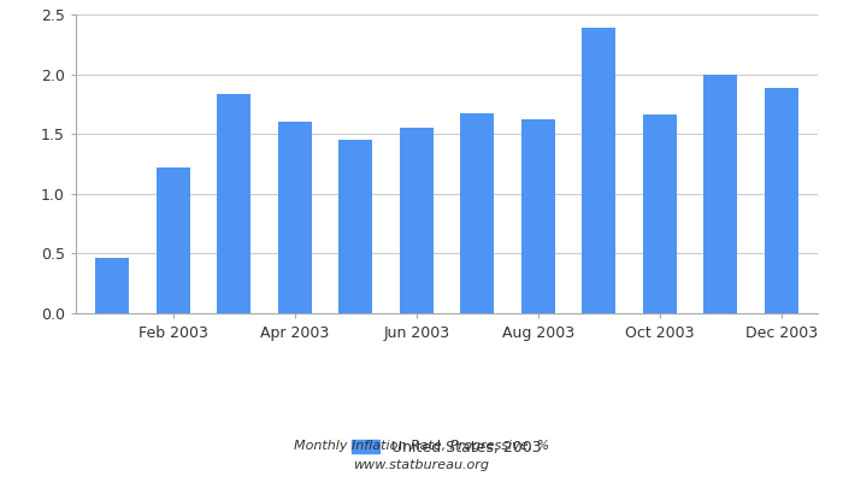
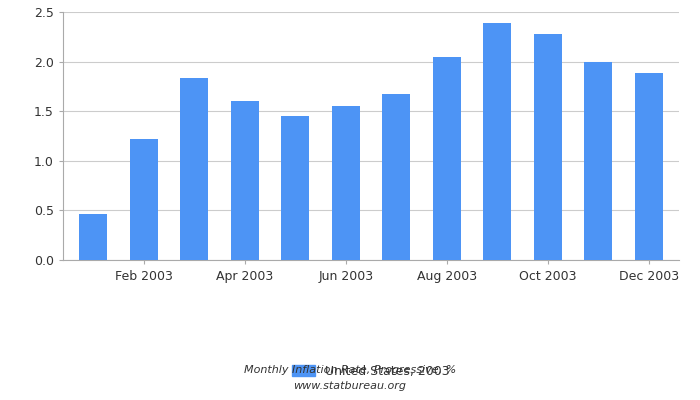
Aug 2003: 1.62 -> 2.05
Oct 2003: 1.66 -> 2.28
